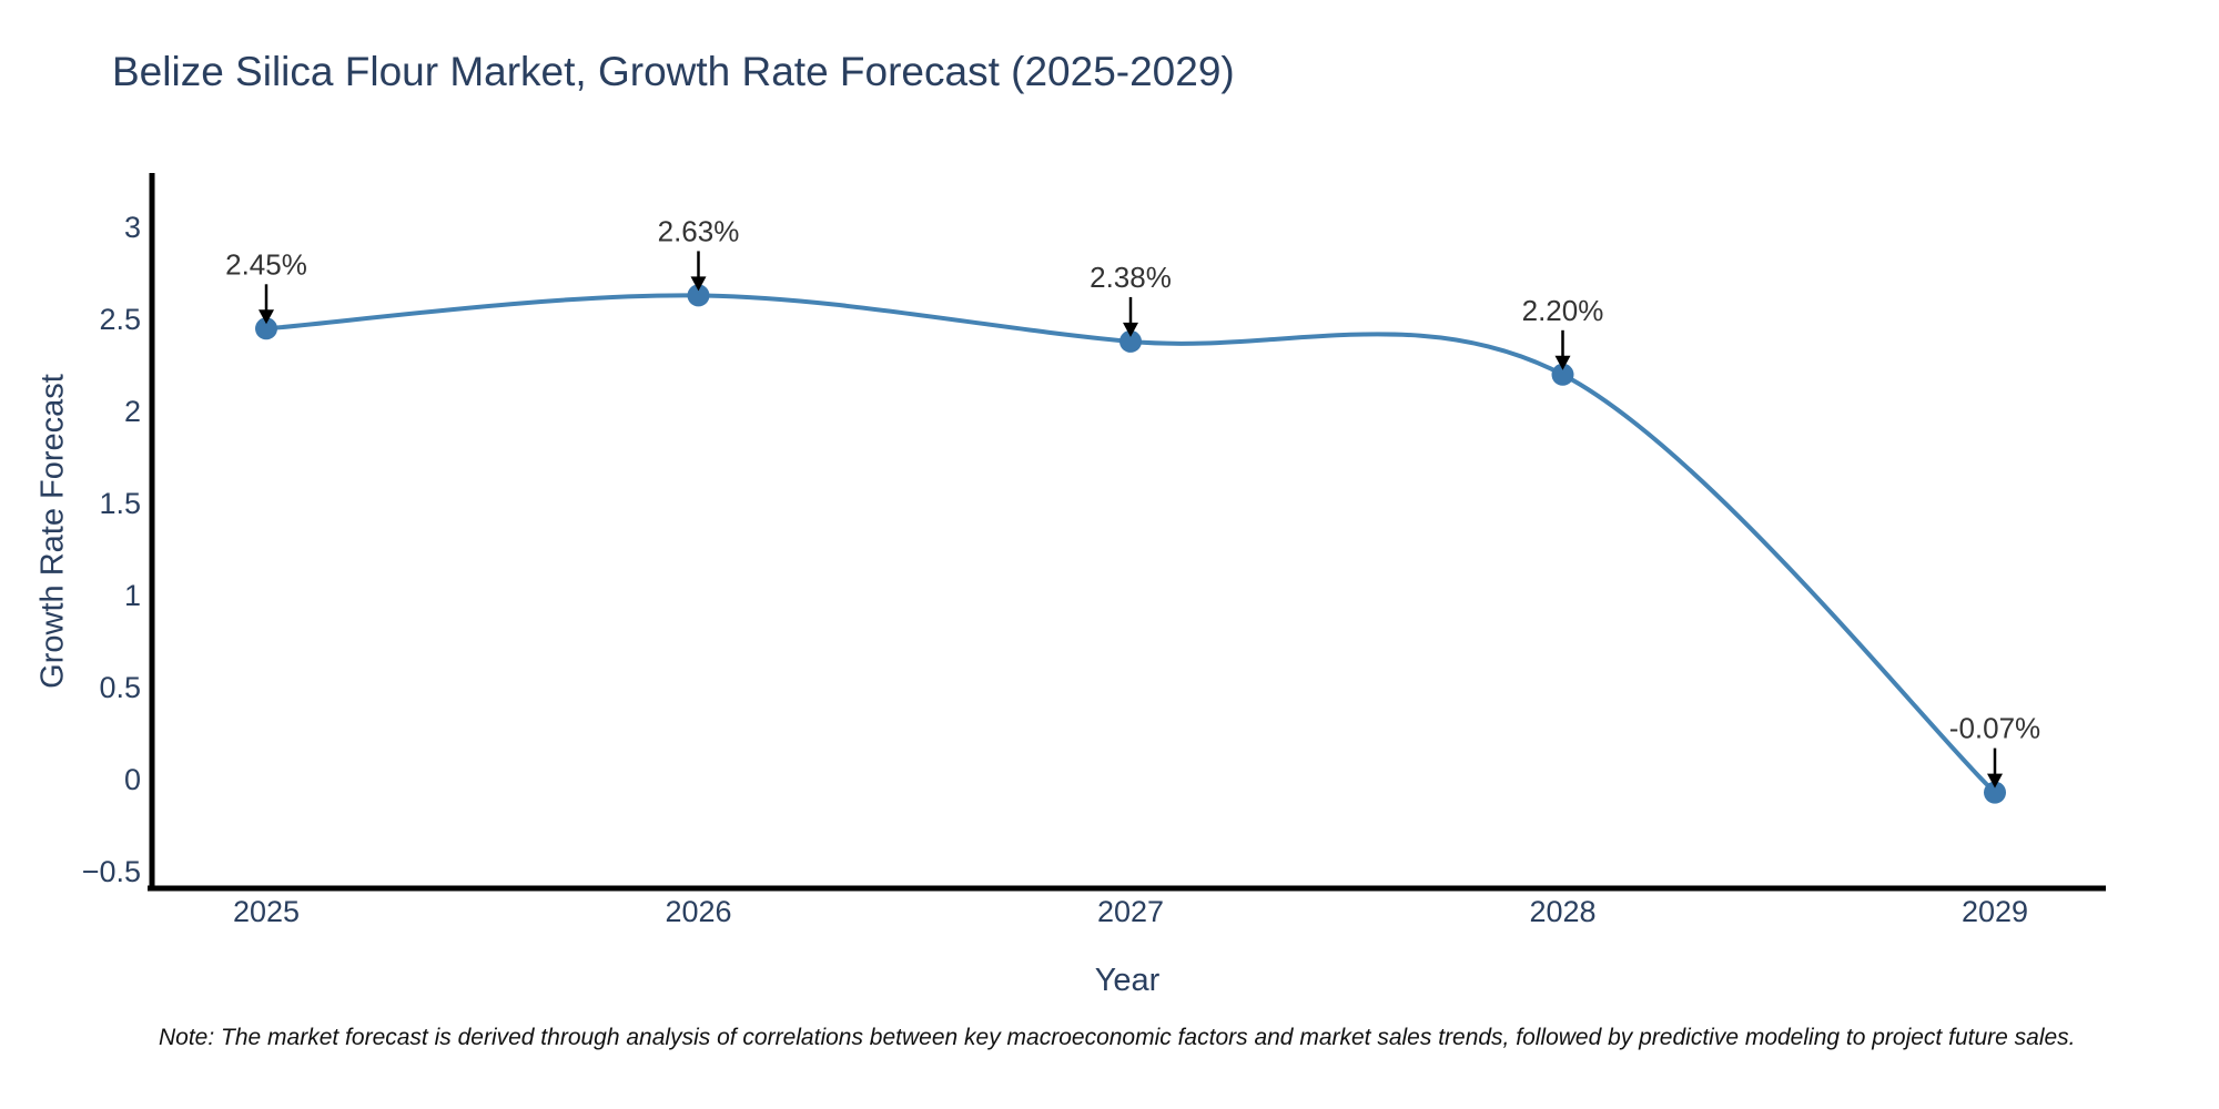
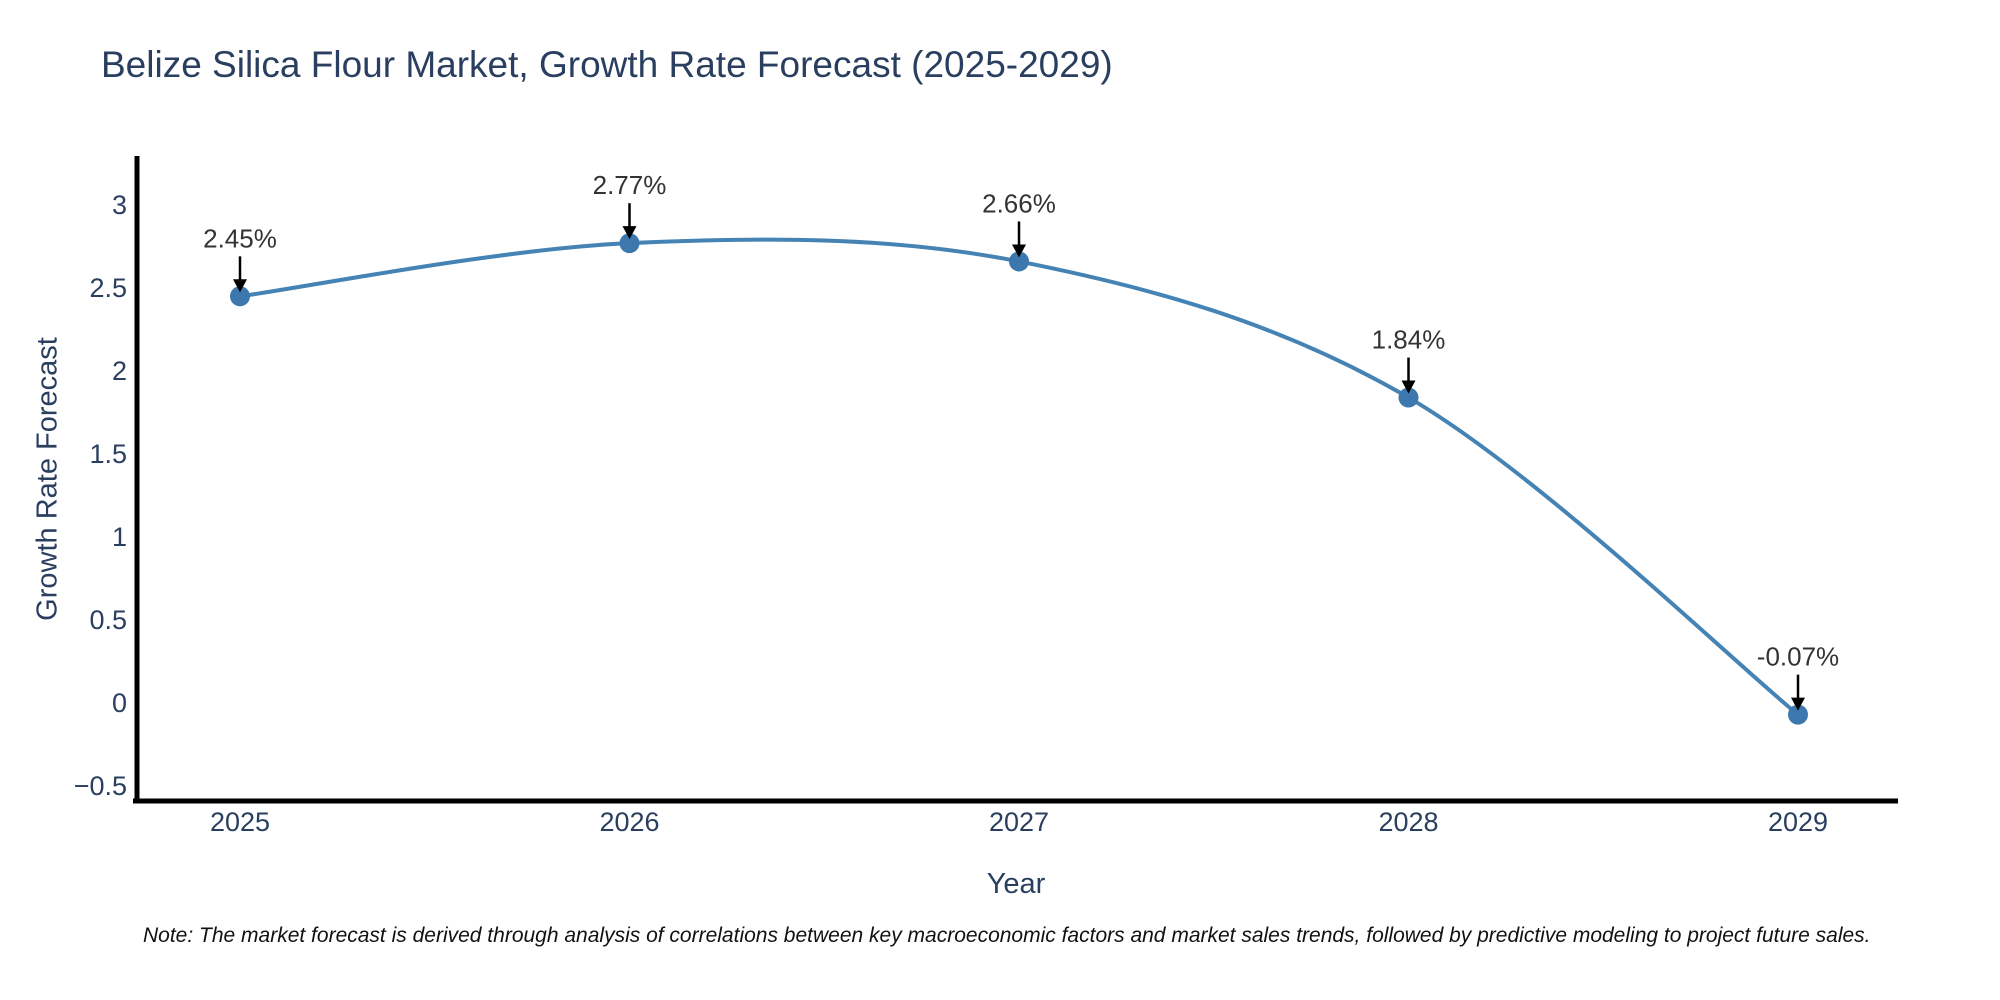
2026: 2.63% -> 2.77%
2027: 2.38% -> 2.66%
2028: 2.20% -> 1.84%
